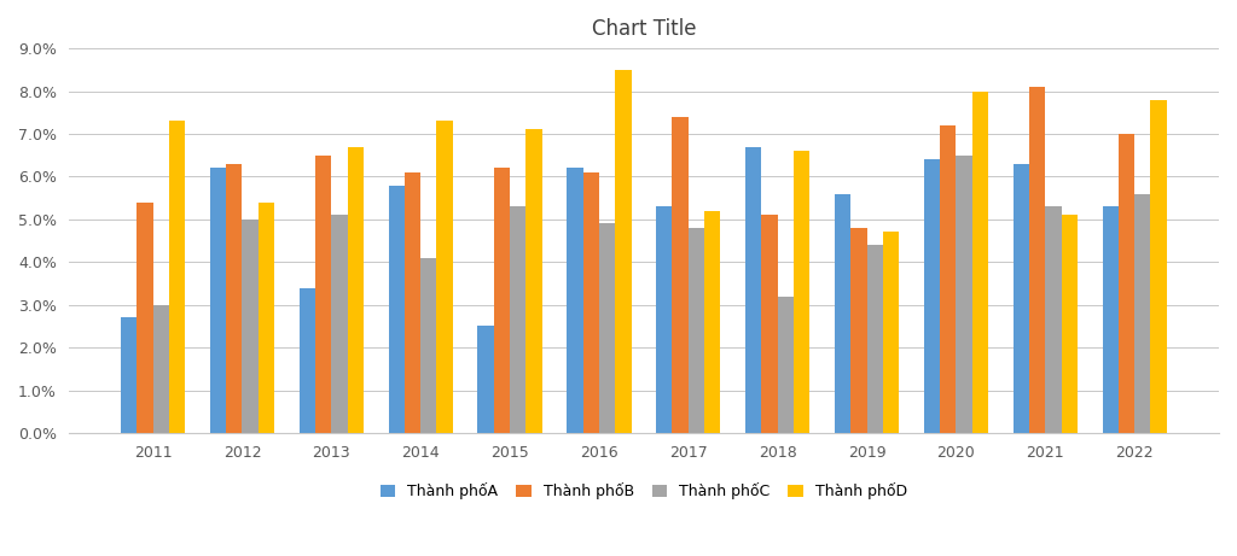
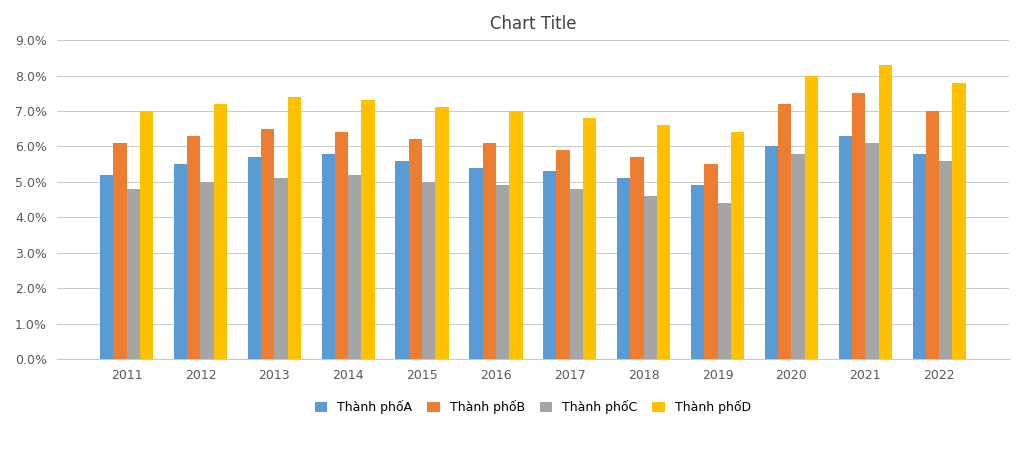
Thành phốA/2011: 2.7% -> 5.2%
Thành phốB/2011: 5.4% -> 6.1%
Thành phốC/2011: 3.0% -> 4.8%
Thành phốD/2011: 7.3% -> 7.0%
Thành phốA/2012: 6.2% -> 5.5%
Thành phốD/2012: 5.4% -> 7.2%
Thành phốA/2013: 3.4% -> 5.7%
Thành phốD/2013: 6.7% -> 7.4%
Thành phốB/2014: 6.1% -> 6.4%
Thành phốC/2014: 4.1% -> 5.2%
Thành phốA/2015: 2.5% -> 5.6%
Thành phốC/2015: 5.3% -> 5.0%
Thành phốA/2016: 6.2% -> 5.4%
Thành phốD/2016: 8.5% -> 7.0%
Thành phốB/2017: 7.4% -> 5.9%
Thành phốD/2017: 5.2% -> 6.8%
Thành phốA/2018: 6.7% -> 5.1%
Thành phốB/2018: 5.1% -> 5.7%
Thành phốC/2018: 3.2% -> 4.6%
Thành phốA/2019: 5.6% -> 4.9%
Thành phốB/2019: 4.8% -> 5.5%
Thành phốD/2019: 4.7% -> 6.4%
Thành phốA/2020: 6.4% -> 6.0%
Thành phốC/2020: 6.5% -> 5.8%
Thành phốB/2021: 8.1% -> 7.5%
Thành phốC/2021: 5.3% -> 6.1%
Thành phốD/2021: 5.1% -> 8.3%
Thành phốA/2022: 5.3% -> 5.8%
